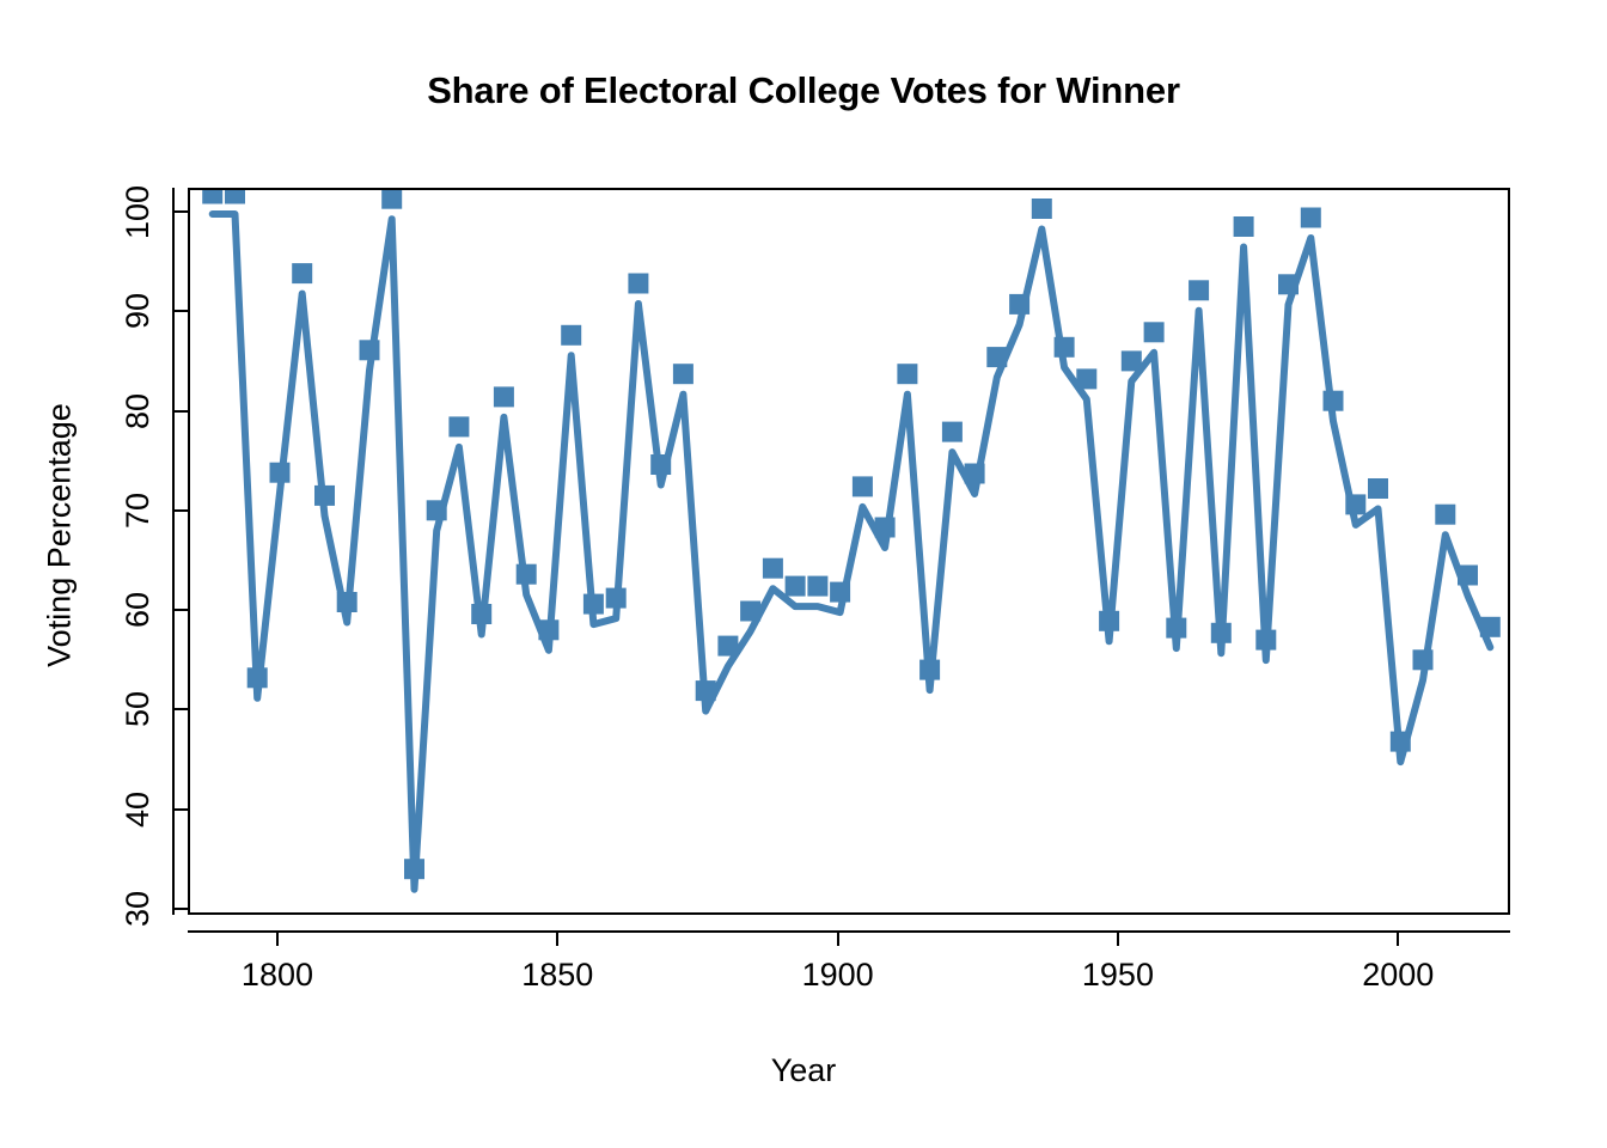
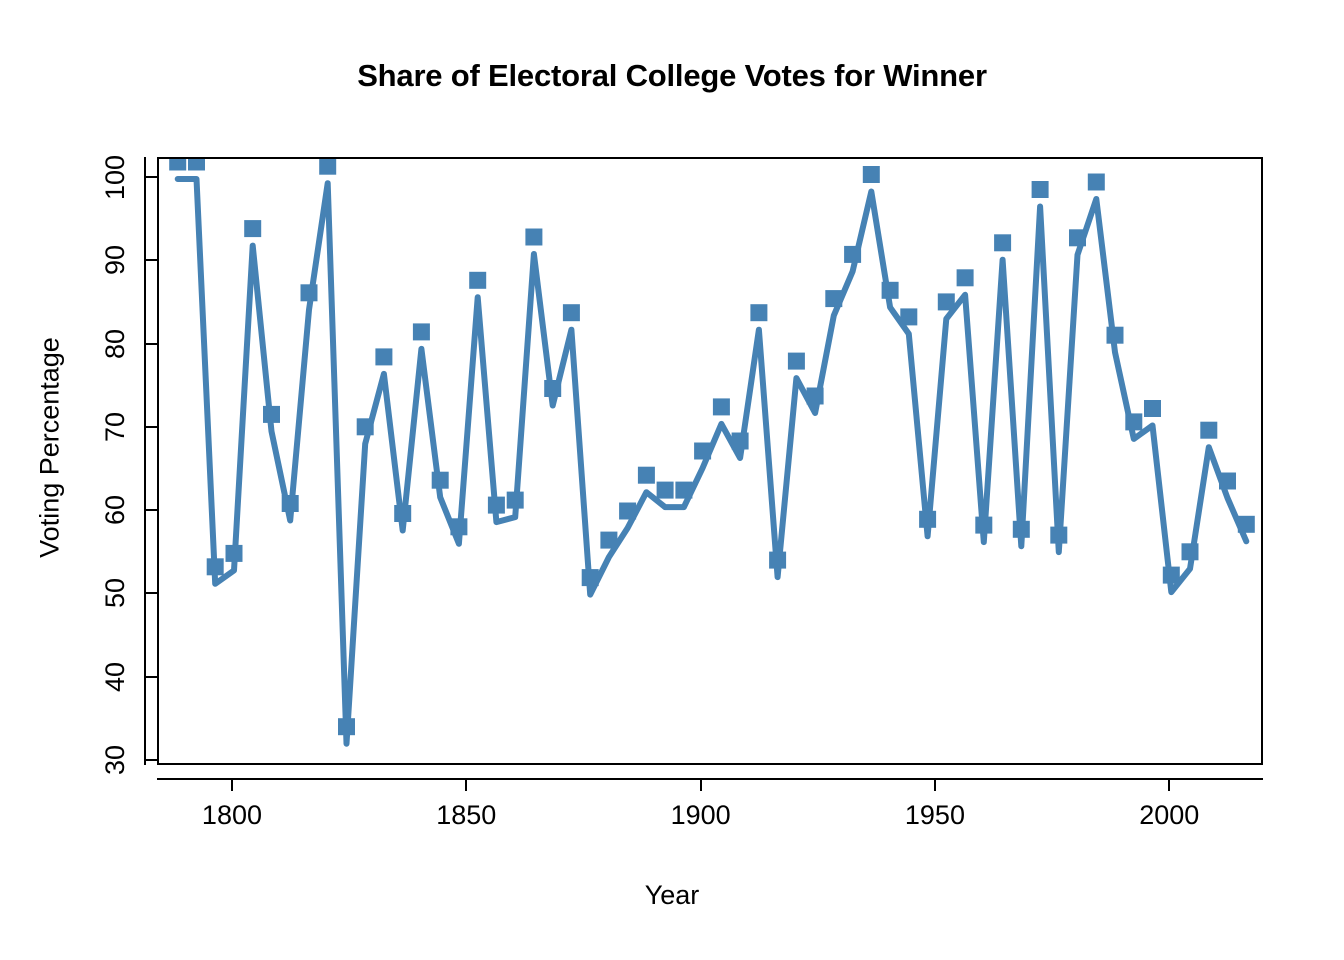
1800: 72 -> 53
1900: 60 -> 65
2000: 45 -> 50
